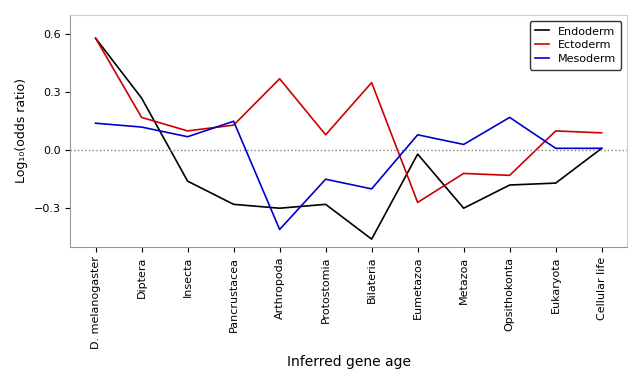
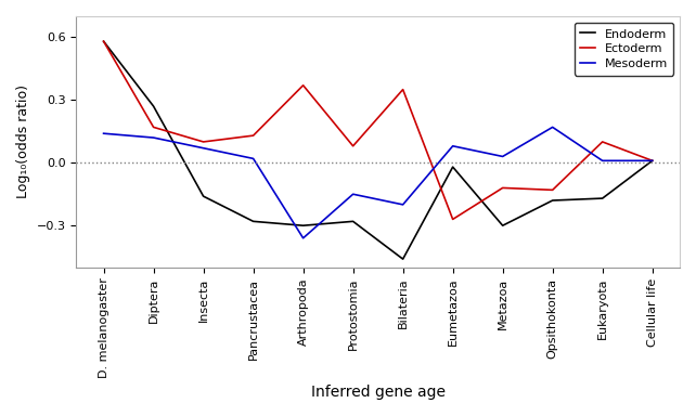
Mesoderm/Pancrustacea: 0.15 -> 0.02
Mesoderm/Arthropoda: -0.41 -> -0.36
Ectoderm/Cellular life: 0.09 -> 0.01
